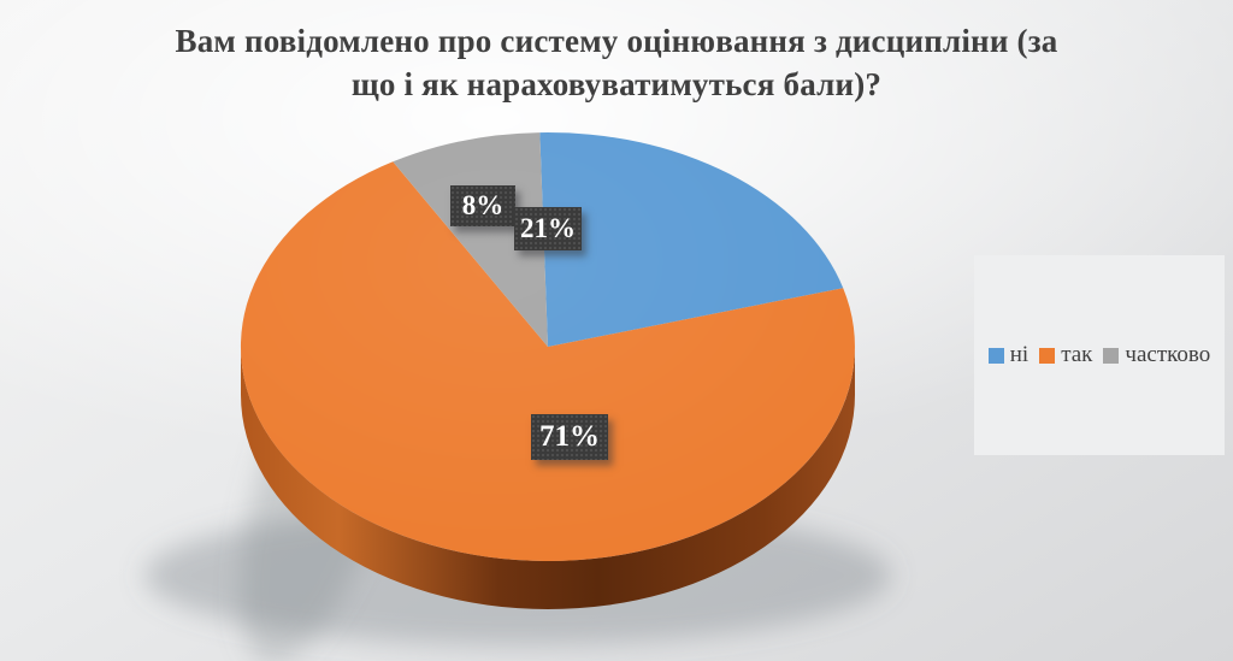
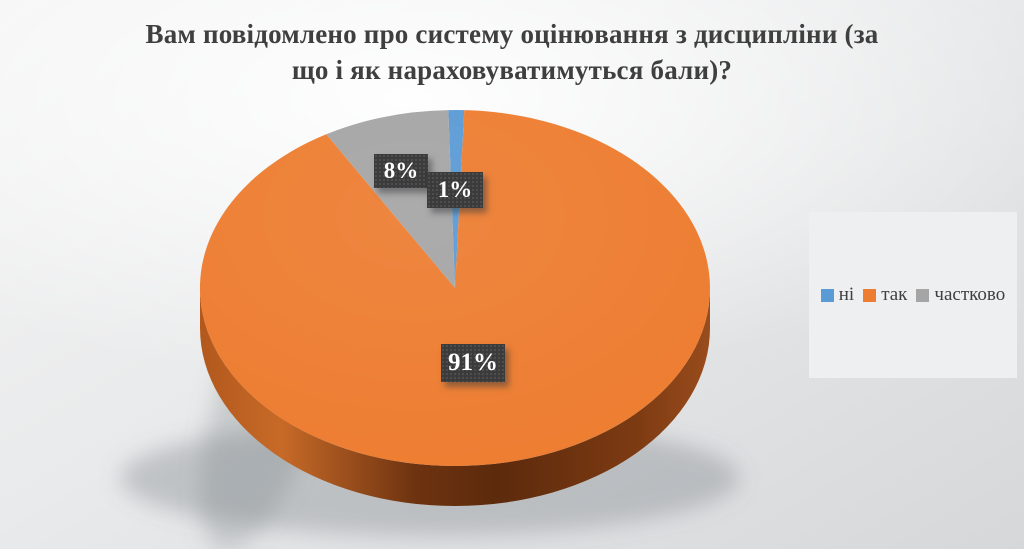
ні: 21% -> 1%
так: 71% -> 91%
